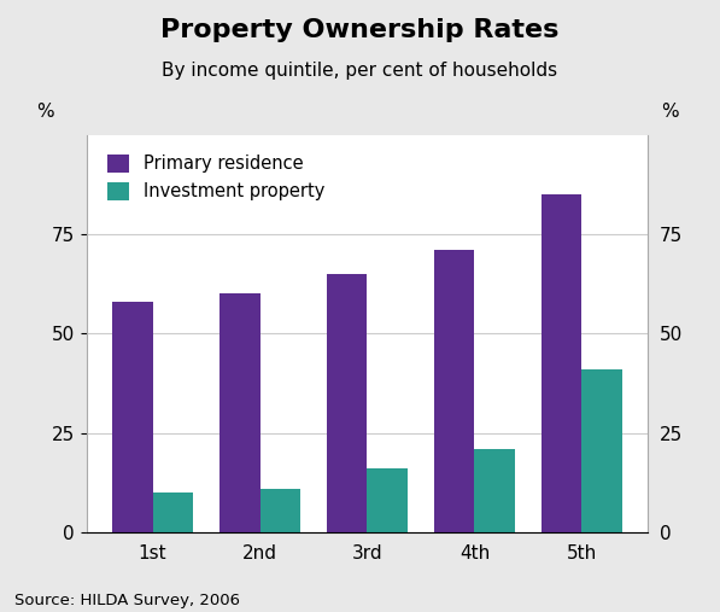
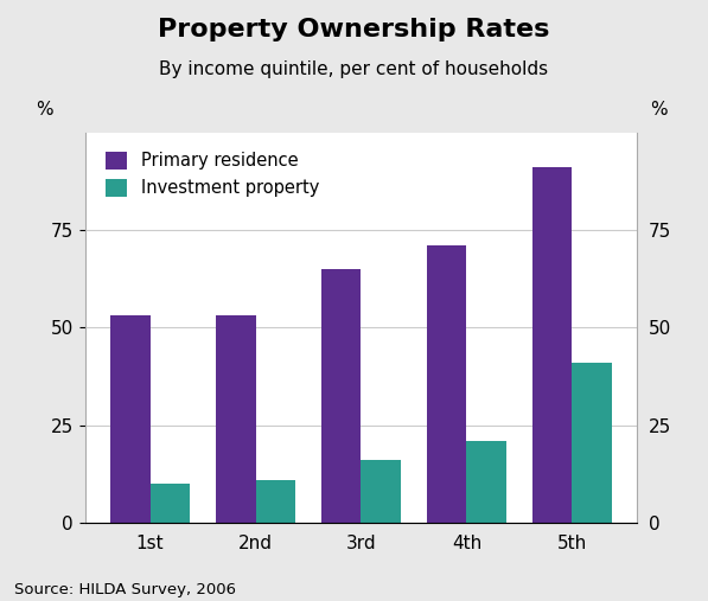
Primary residence/1st: 58 -> 53
Primary residence/2nd: 60 -> 53
Primary residence/5th: 85 -> 91
